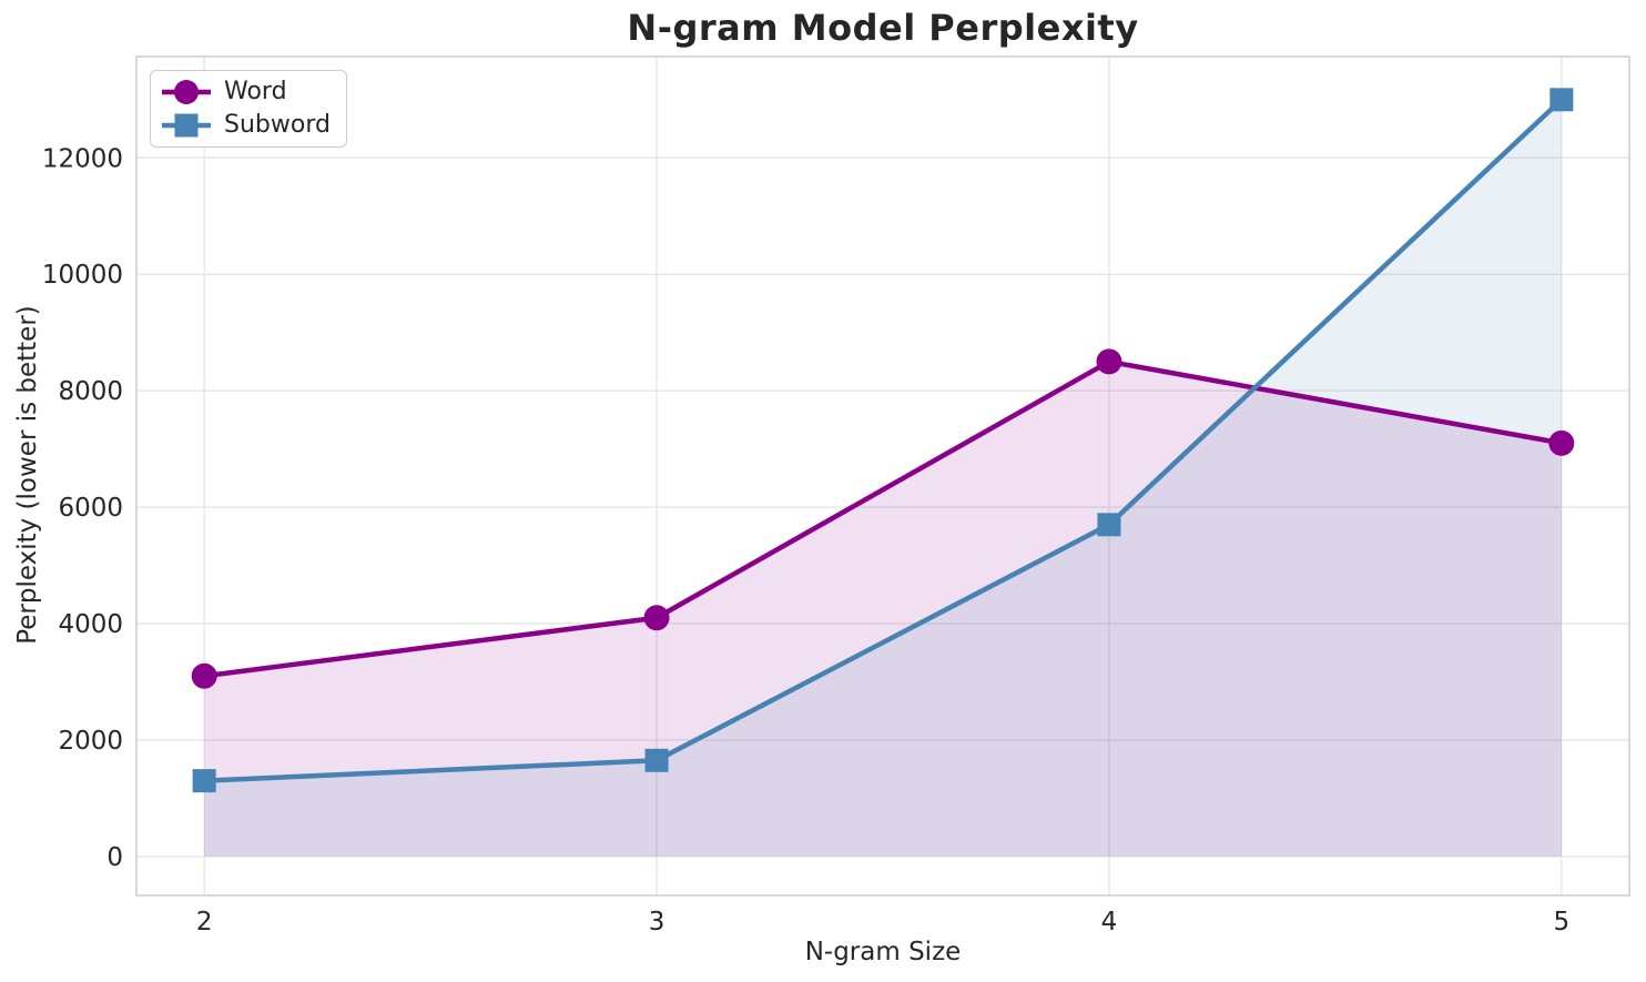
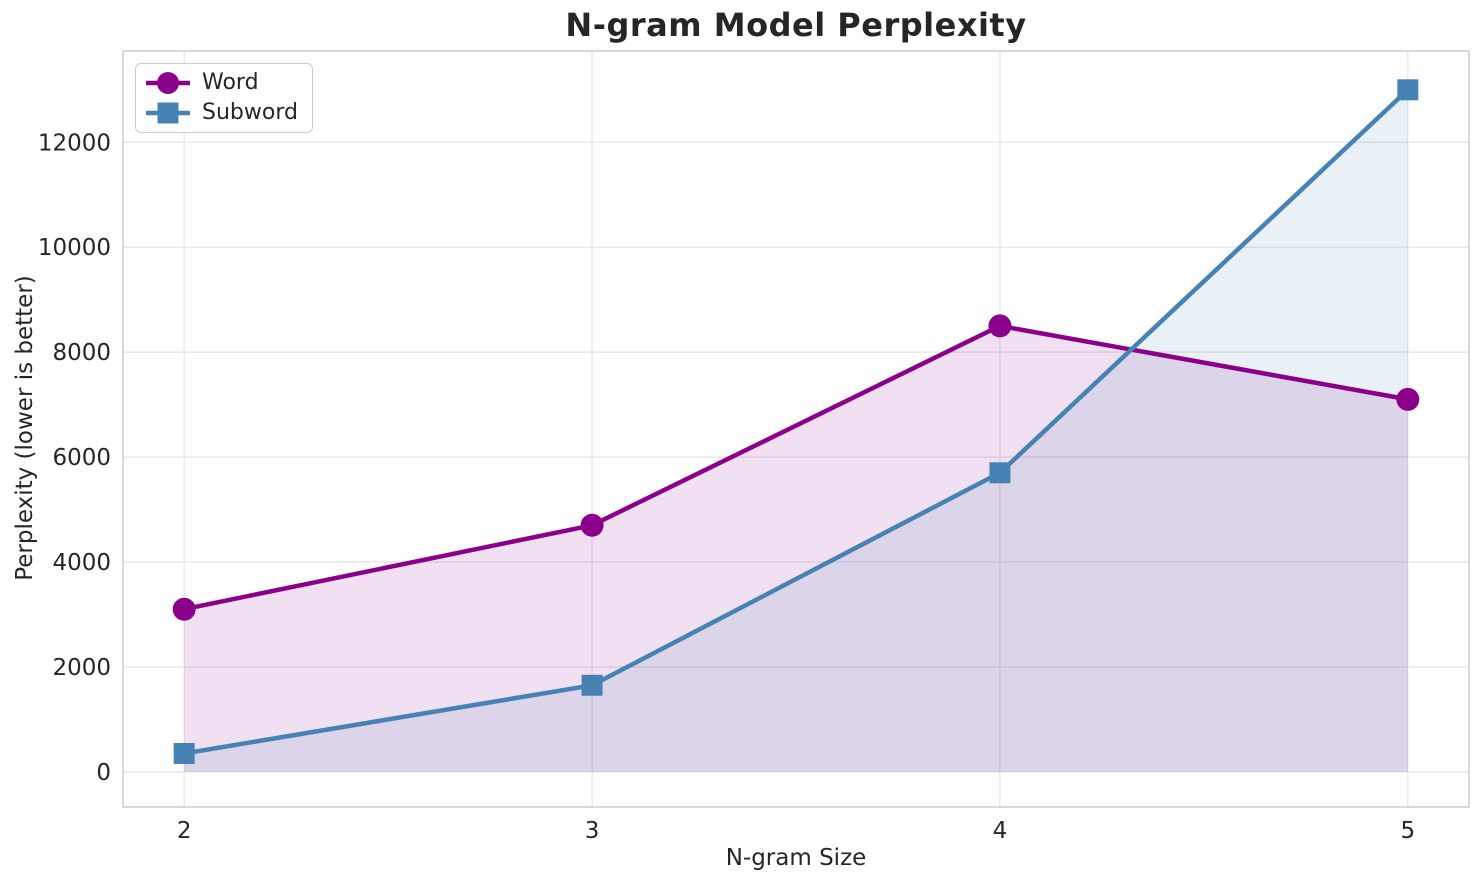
Subword/2: 1300 -> 400
Word/3: 4100 -> 4700
